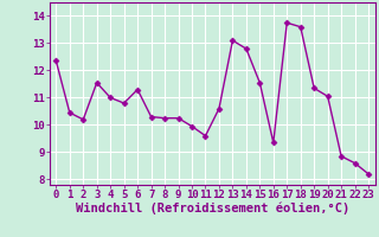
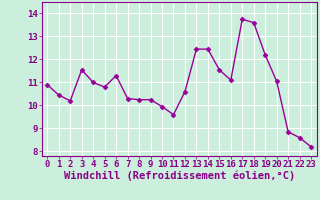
0: 12.35 -> 10.90
13: 13.10 -> 12.45
14: 12.80 -> 12.45
16: 9.35 -> 11.10
19: 11.35 -> 12.20
